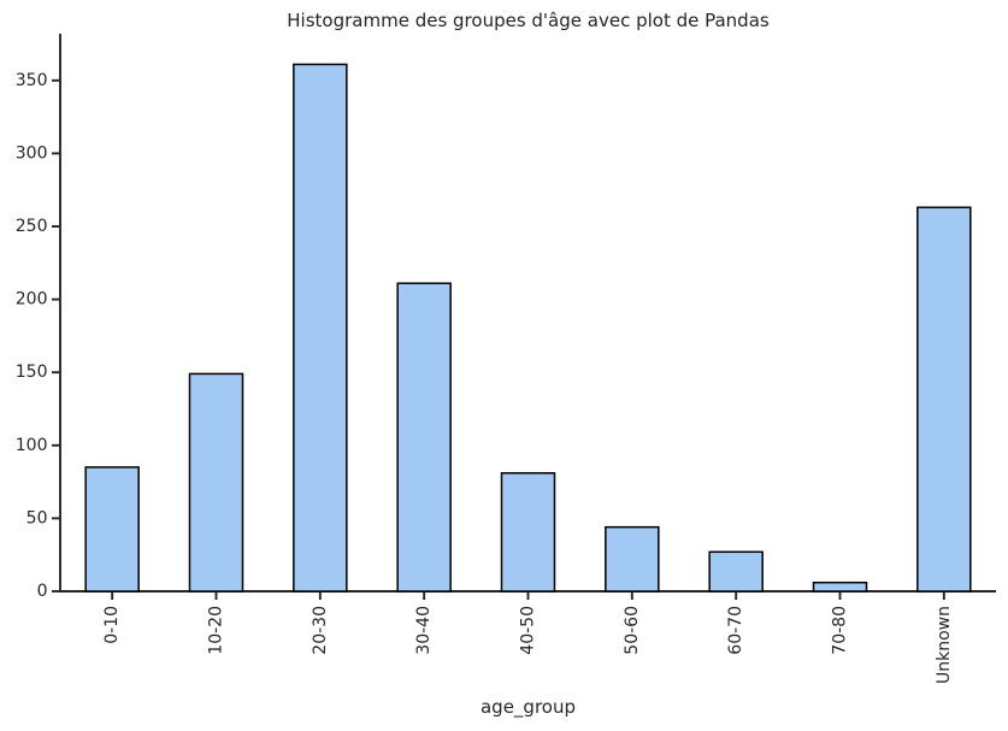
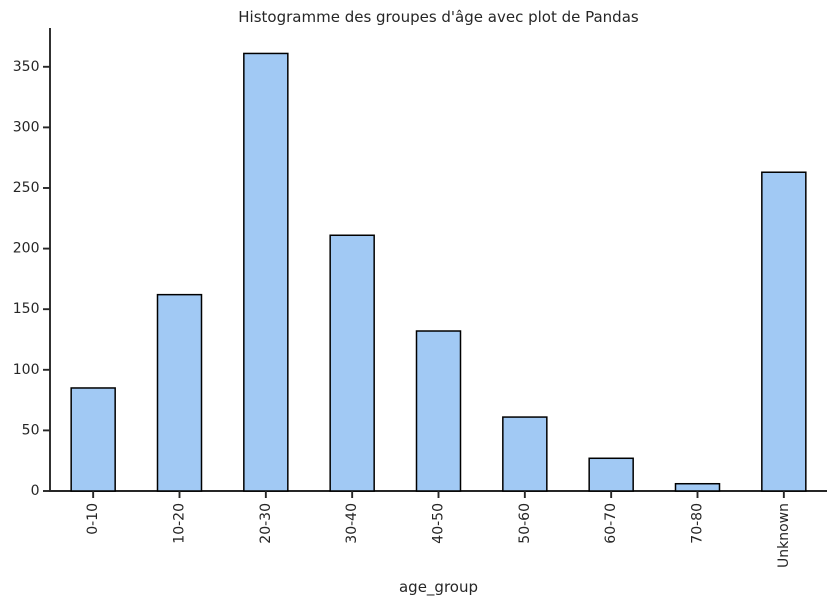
10-20: 149 -> 162
40-50: 81 -> 132
50-60: 44 -> 61
